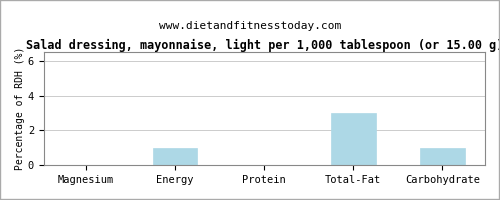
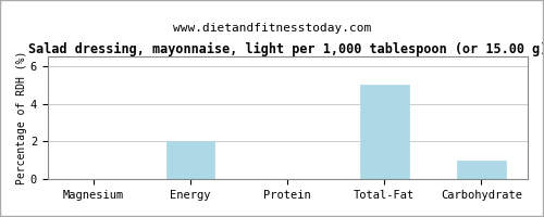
Energy: 1 -> 2
Total-Fat: 3 -> 5
